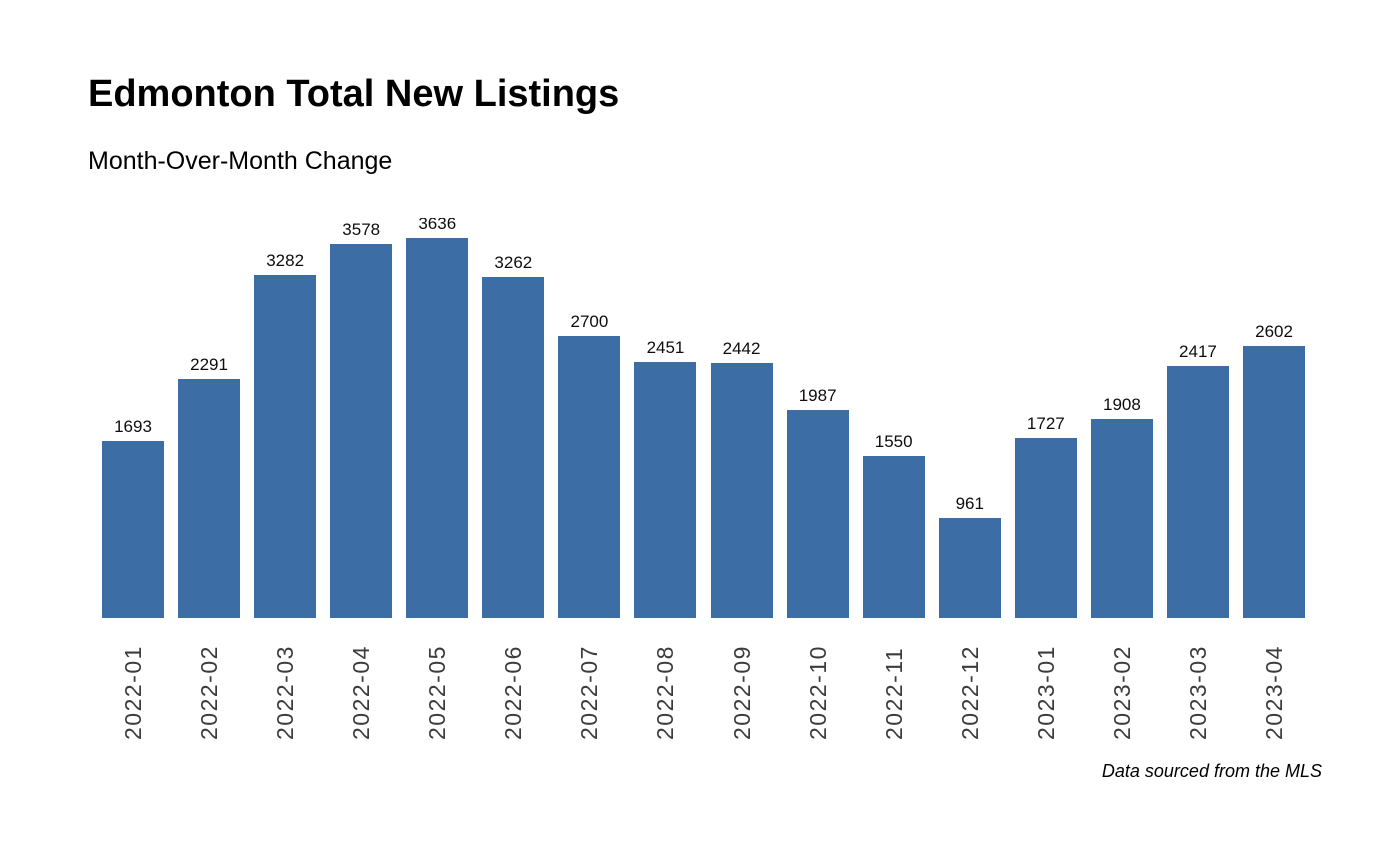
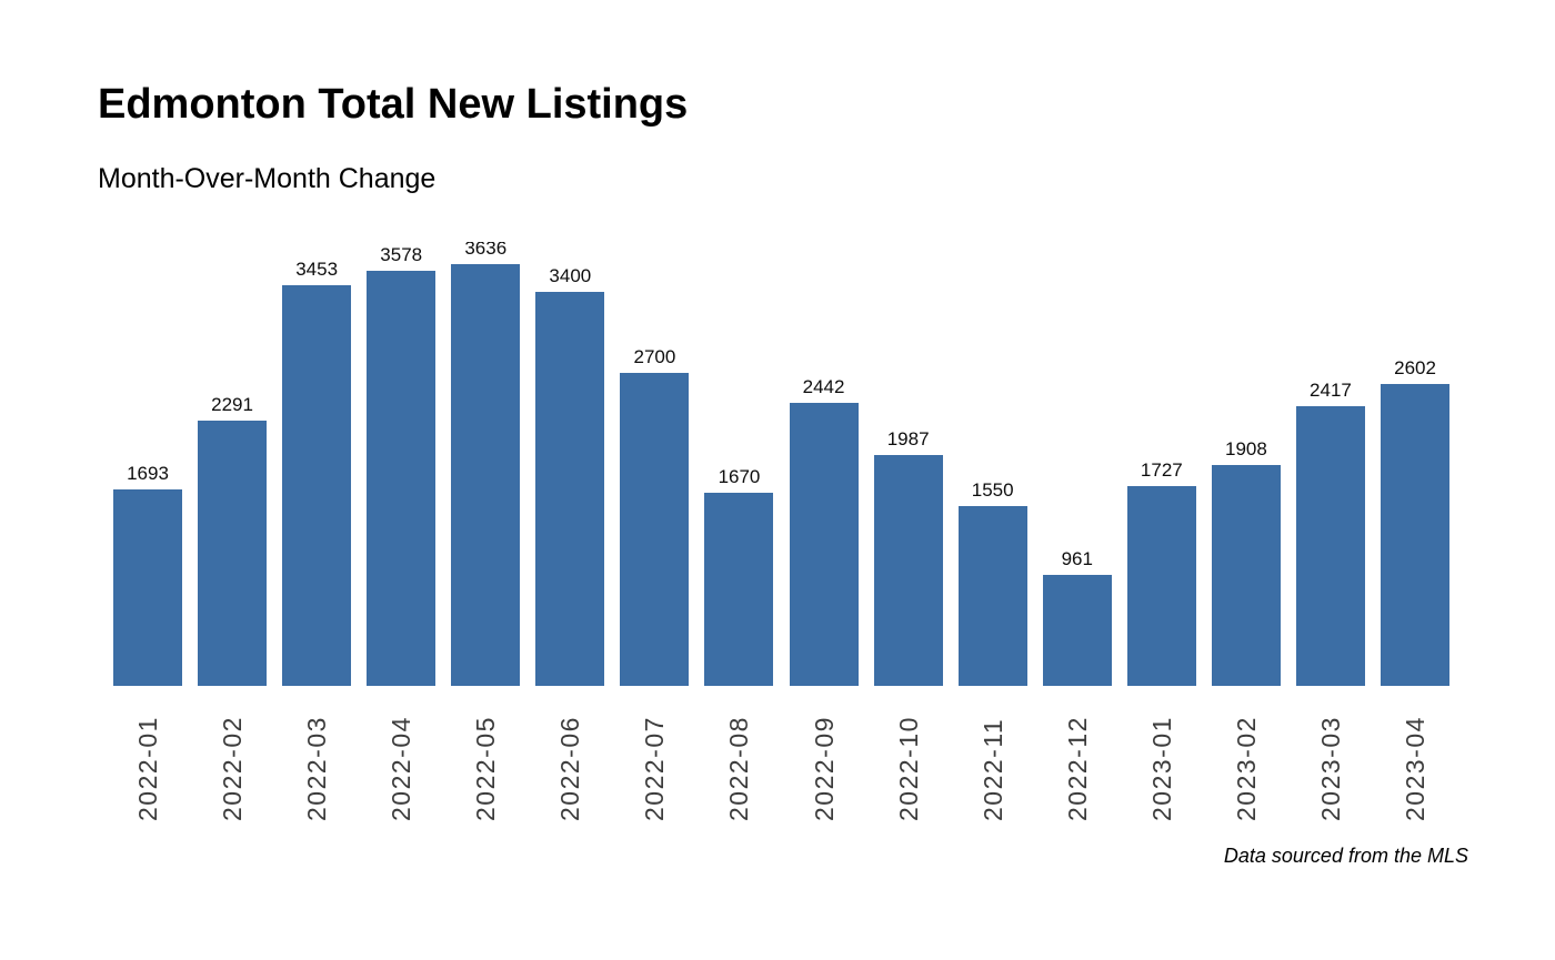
2022-03: 3282 -> 3453
2022-06: 3262 -> 3400
2022-08: 2451 -> 1670
